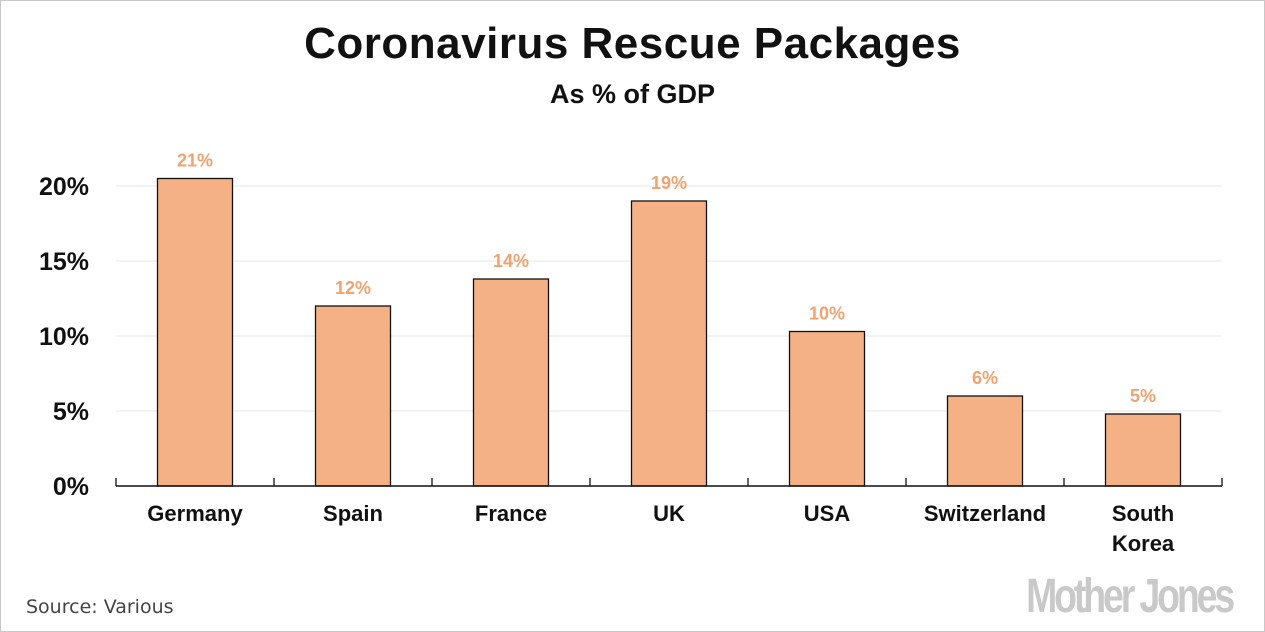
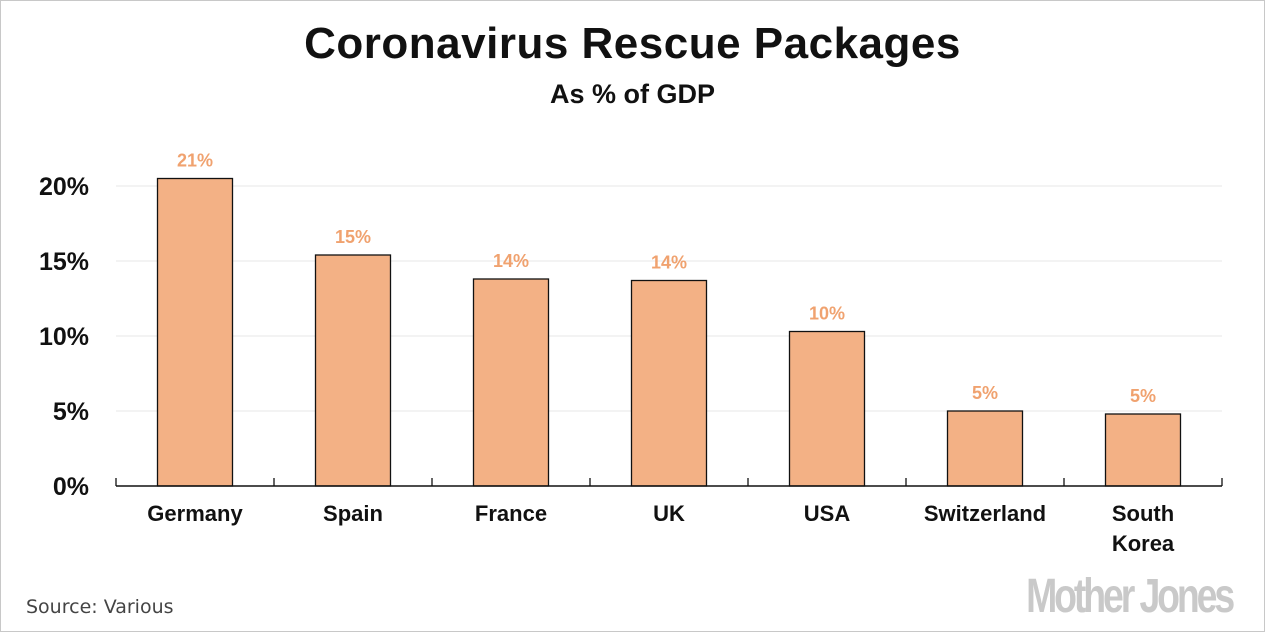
Spain: 12% -> 15%
UK: 19% -> 14%
Switzerland: 6% -> 5%
